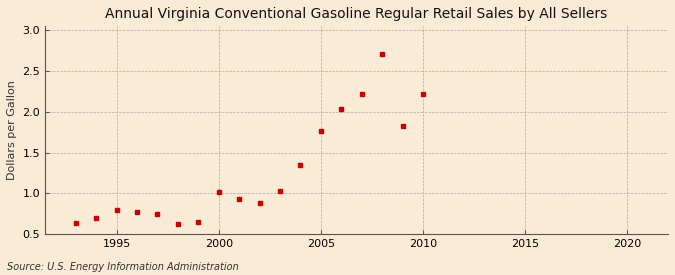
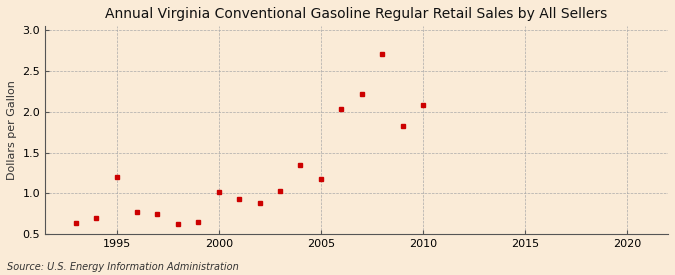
1995: 0.79 -> 1.20
2005: 1.77 -> 1.18
2010: 2.22 -> 2.08
